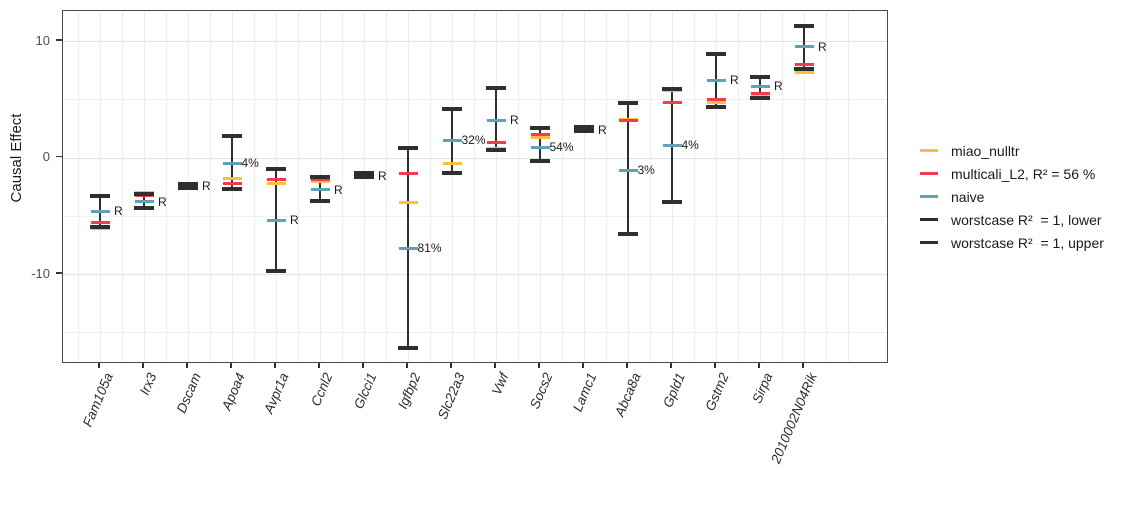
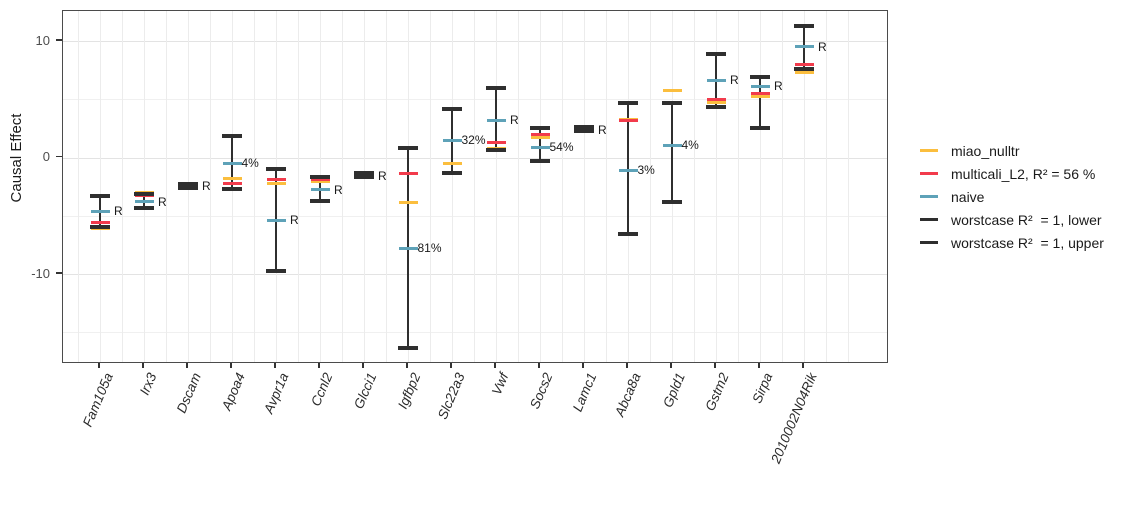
worstcase R² = 1, upper/Gpld1: 5.8 -> 4.7
worstcase R² = 1, lower/Sirpa: 5.1 -> 2.5
